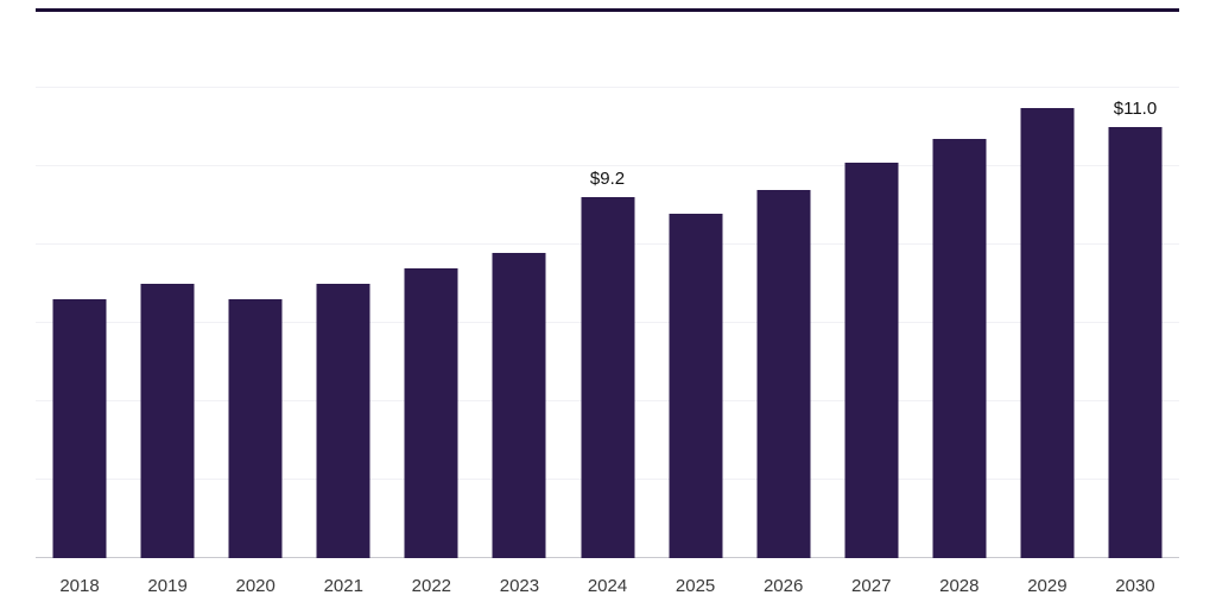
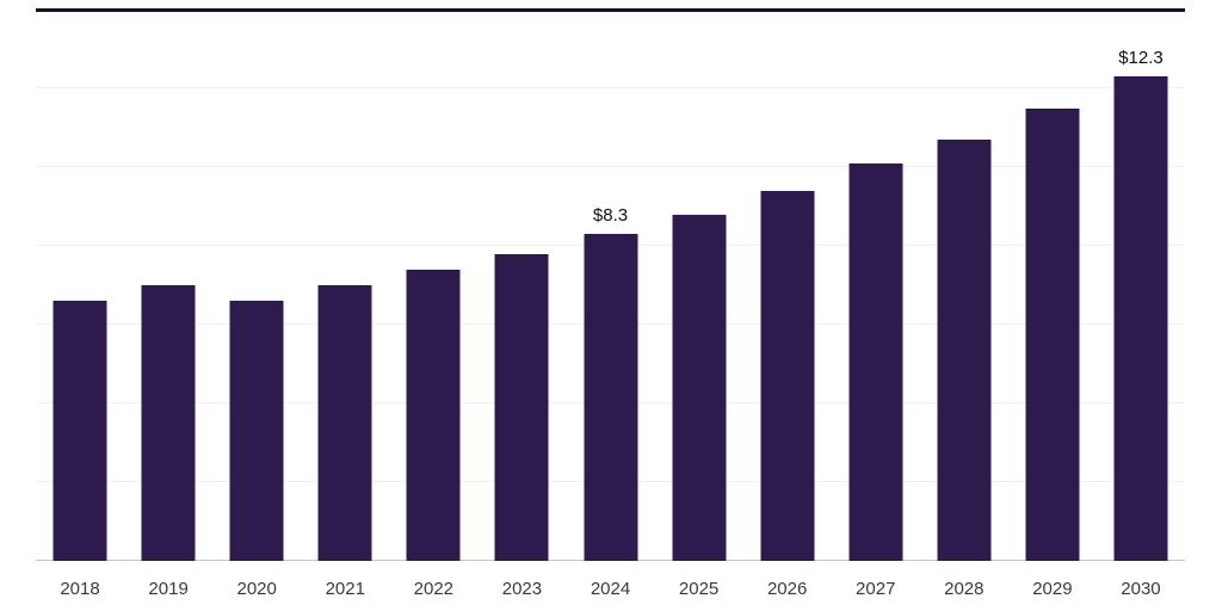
2024: $9.2 -> $8.3
2030: $11.0 -> $12.3
